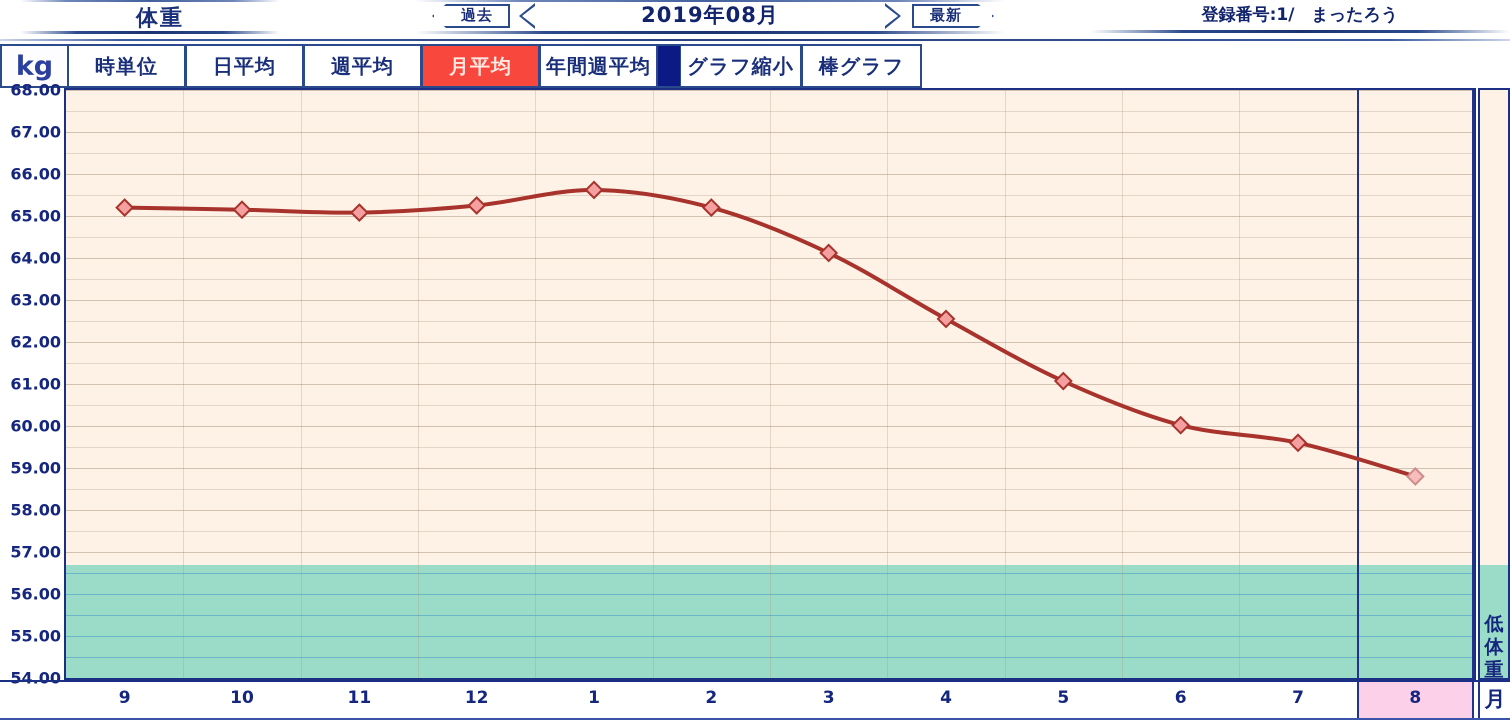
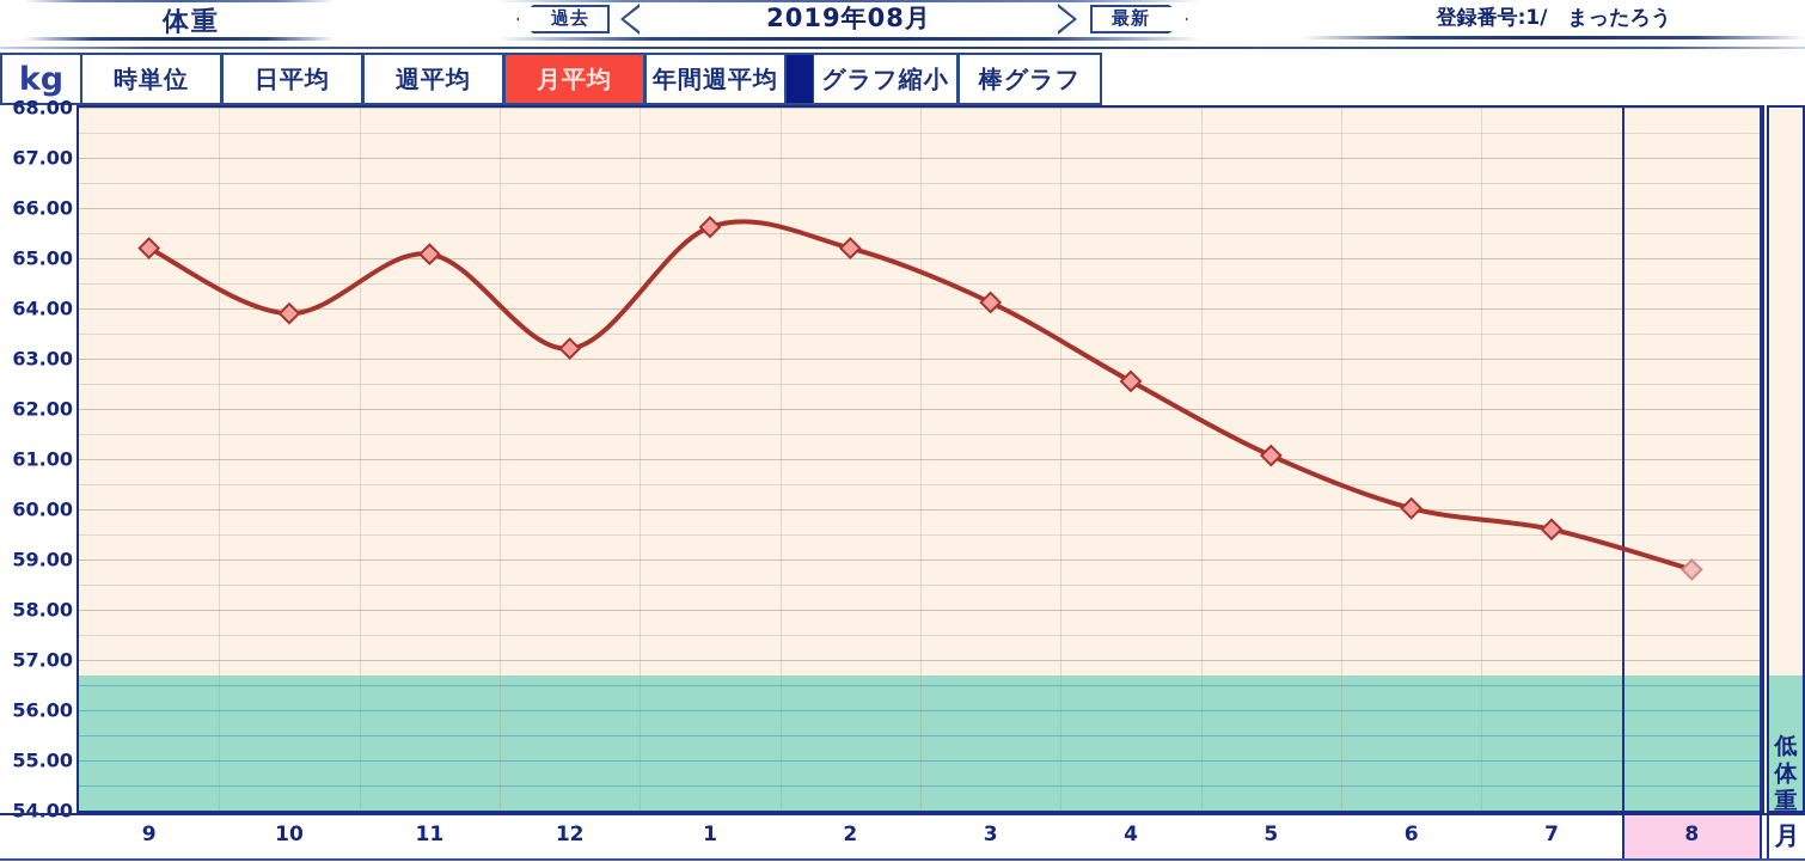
10: 65.2 -> 63.9
12: 65.2 -> 63.2
